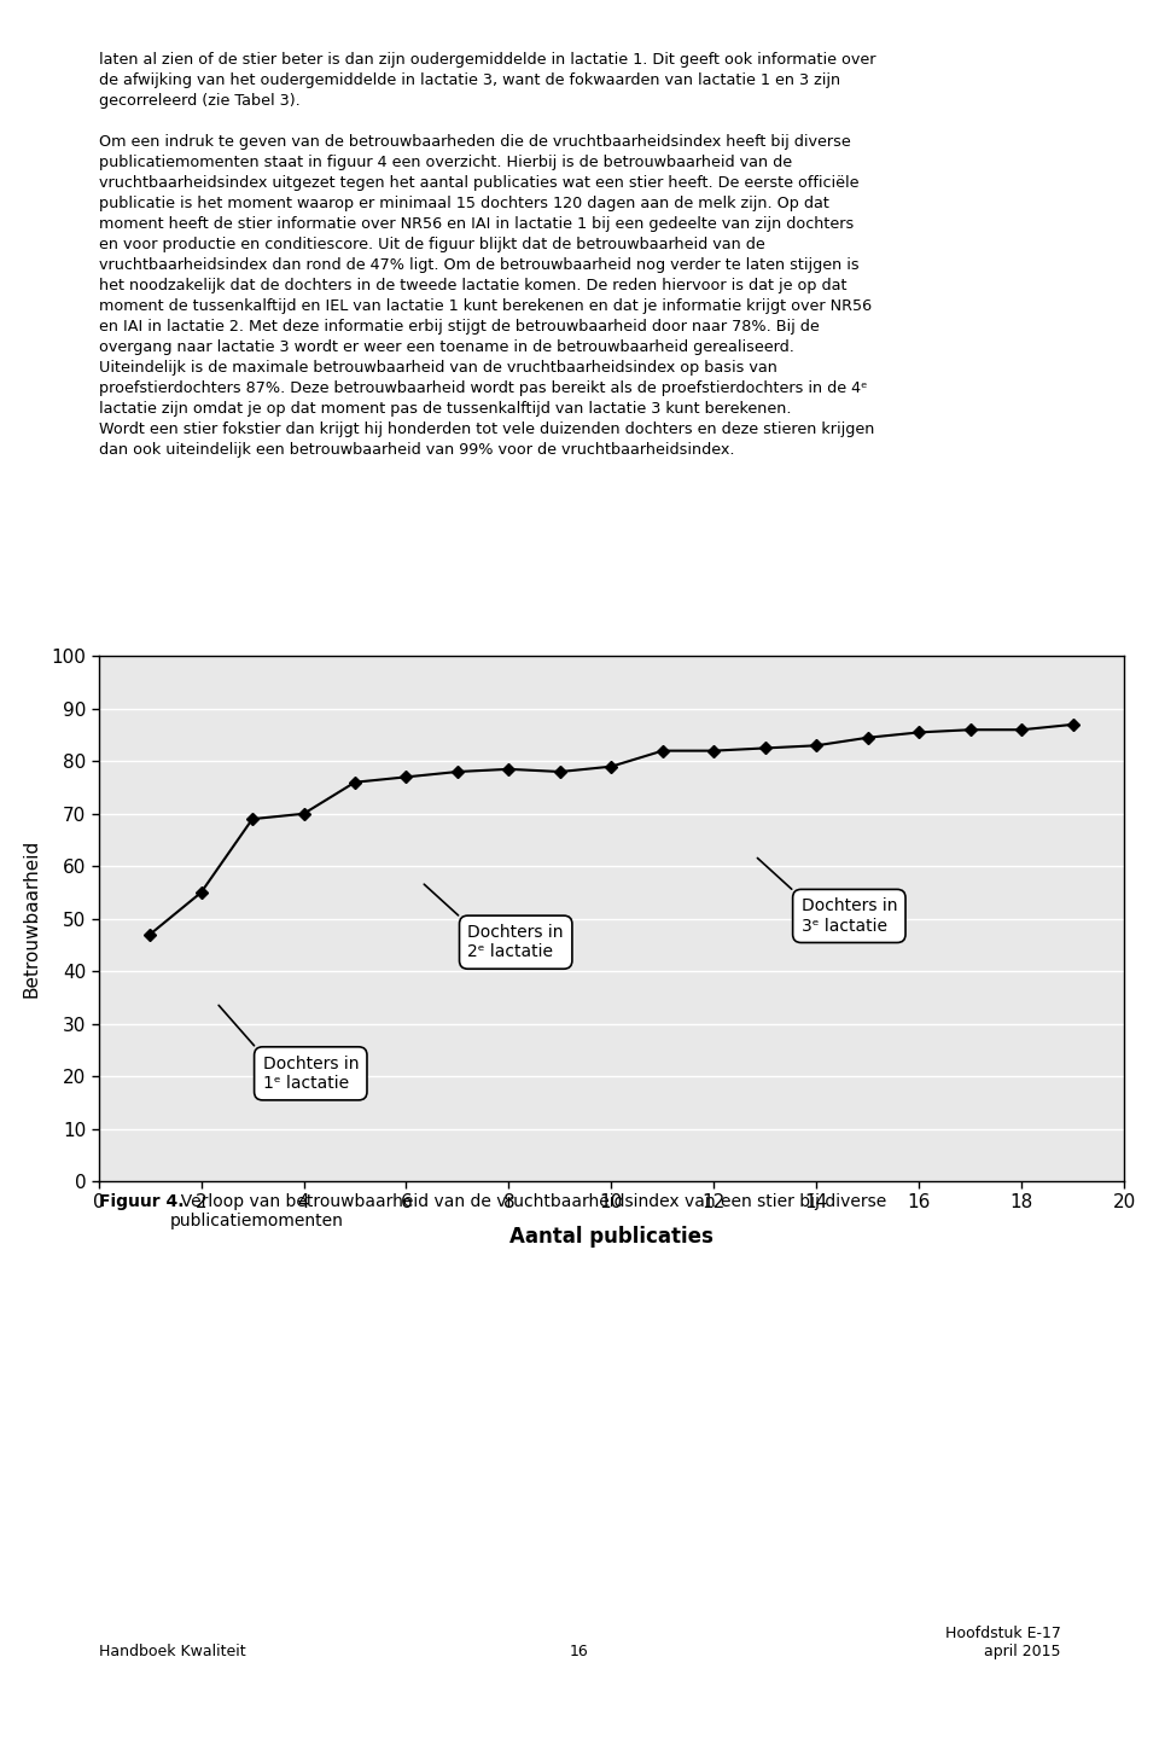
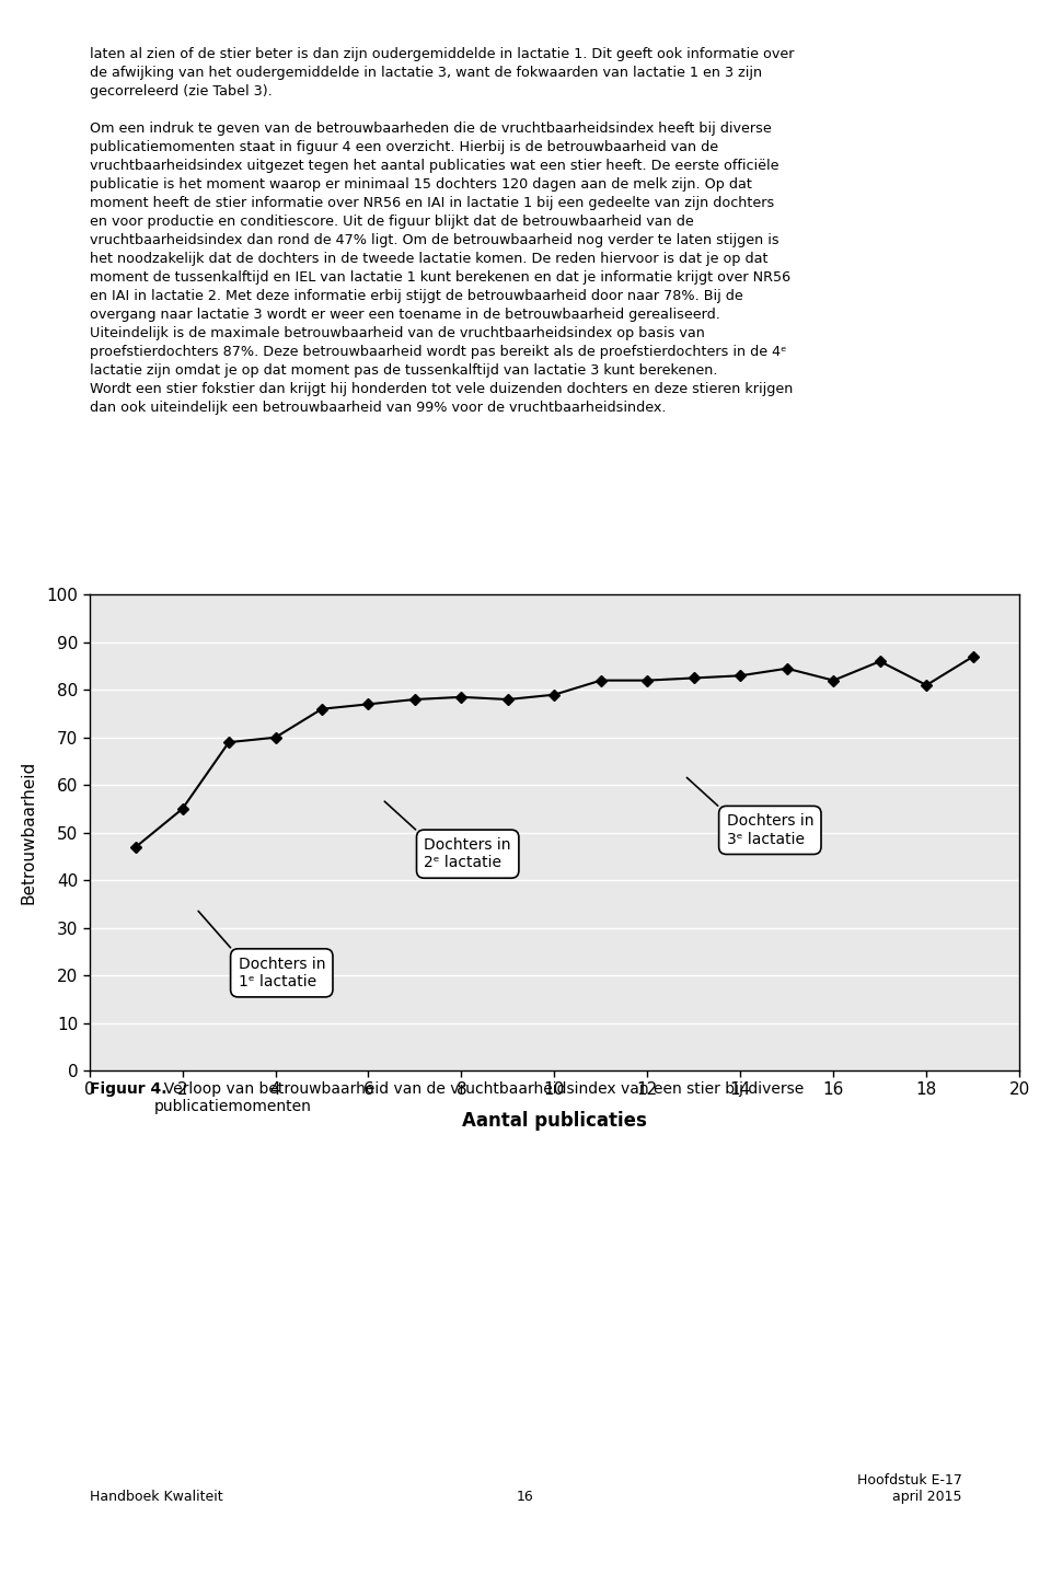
16: 85.5 -> 82.0
18: 86.0 -> 81.0
